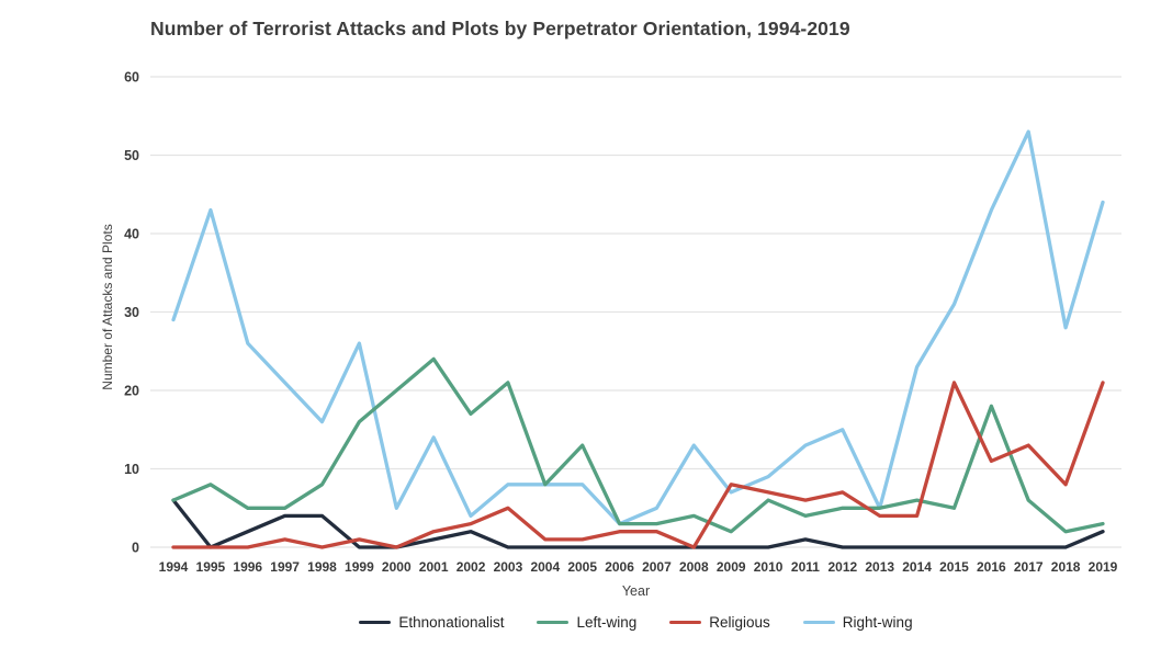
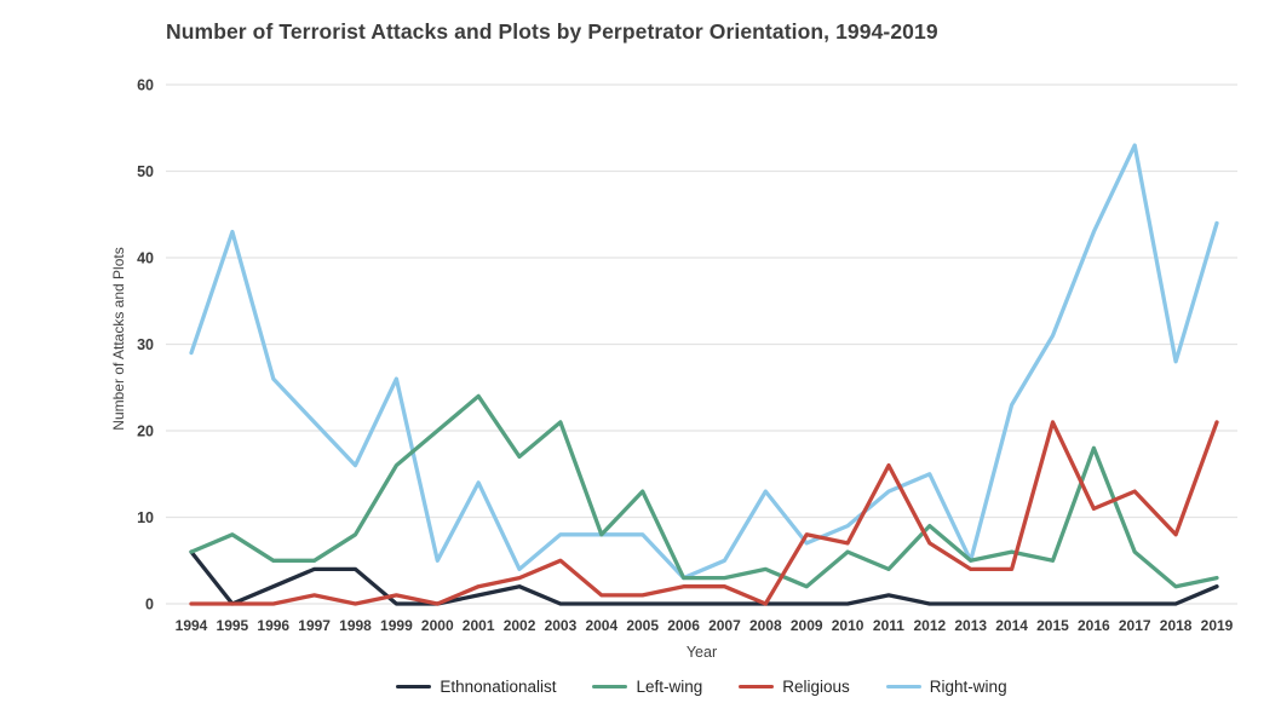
Religious/2011: 6 -> 16
Left-wing/2012: 5 -> 9
